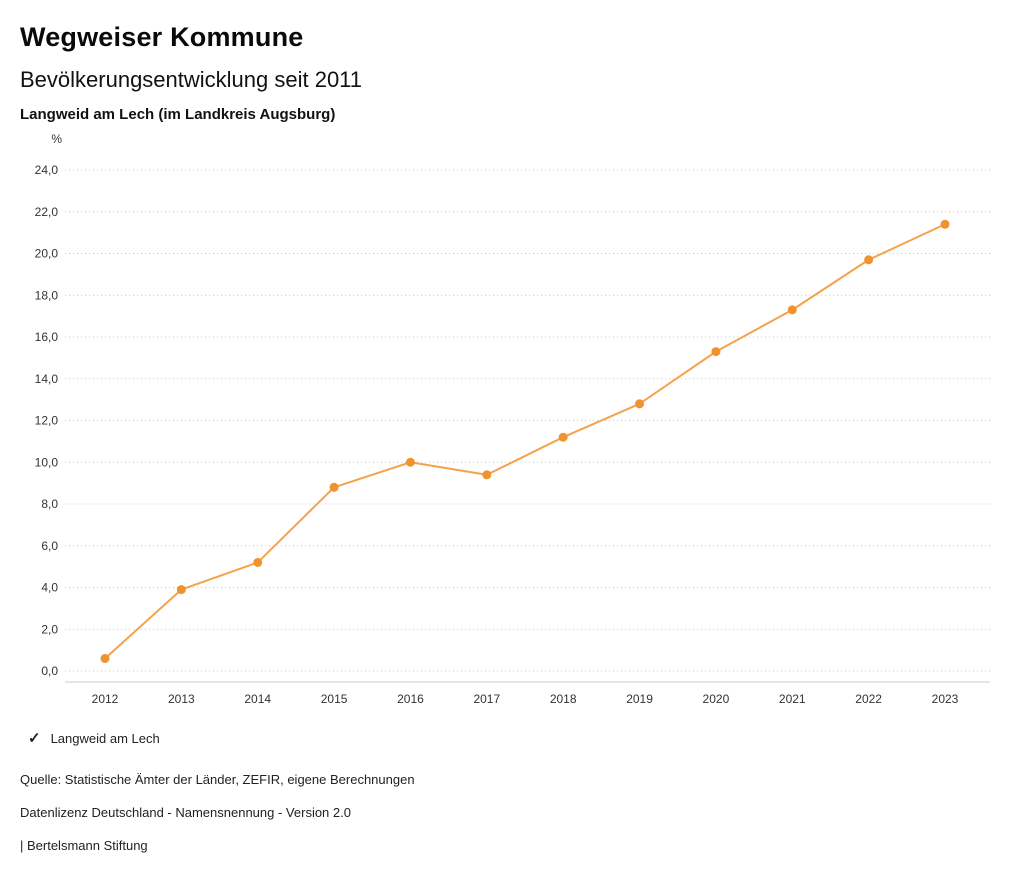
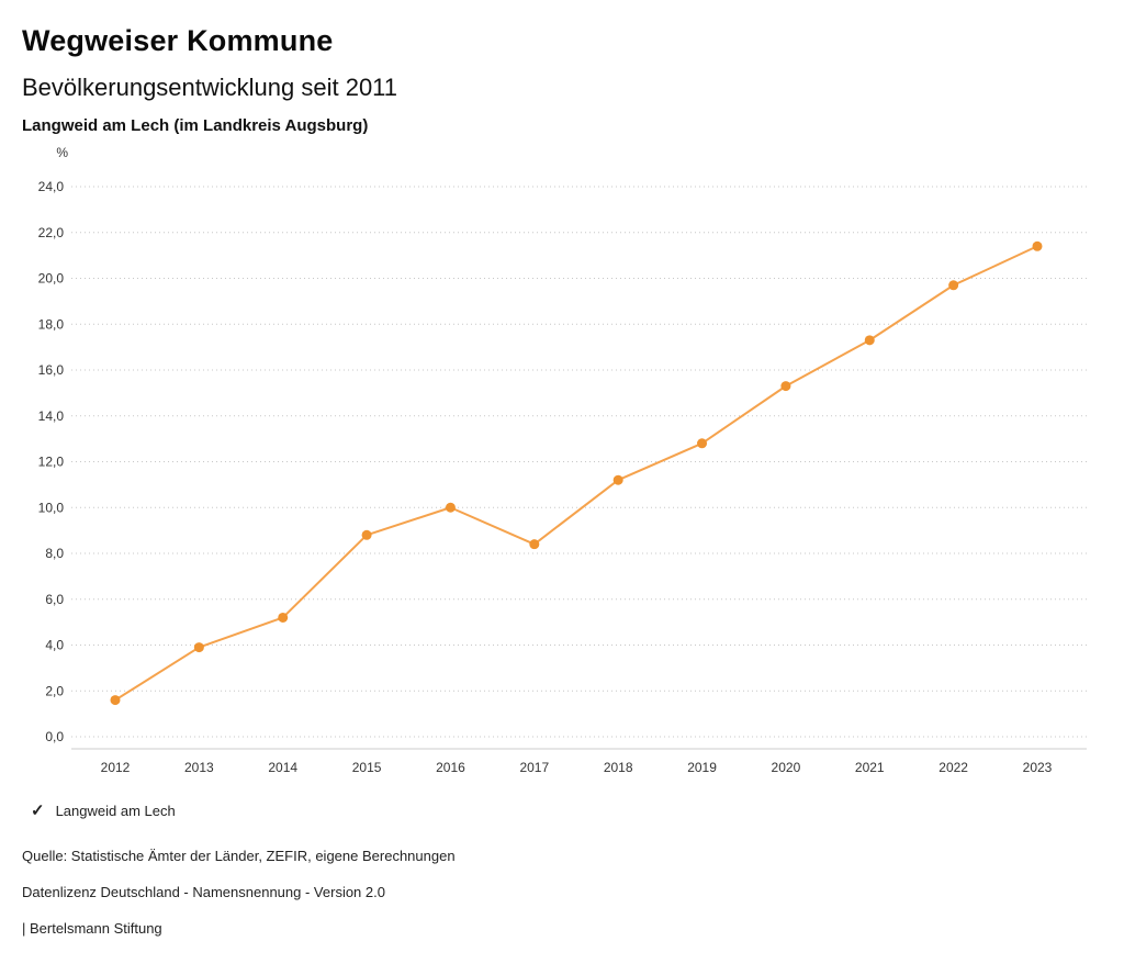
2012: 0,6 -> 1,6
2017: 9,4 -> 8,4
